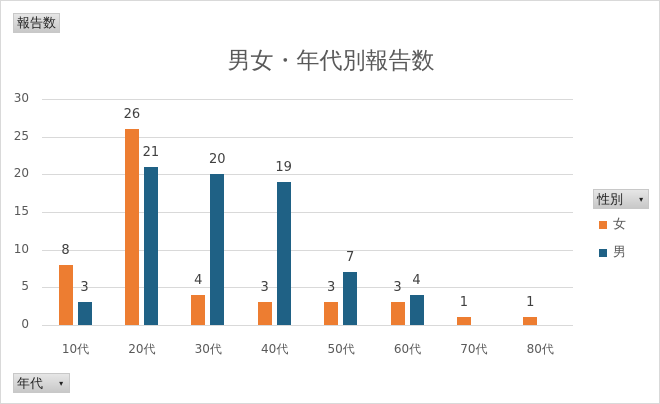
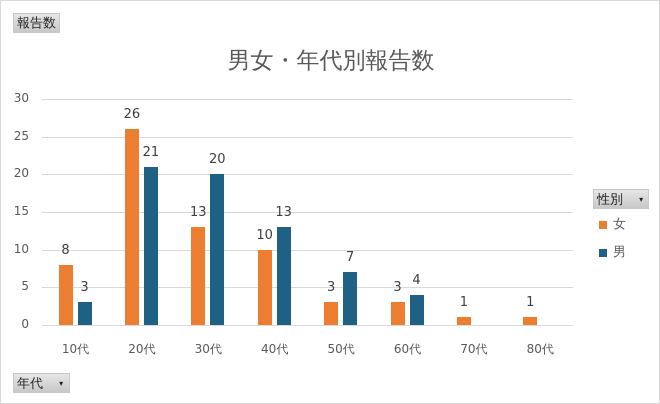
女/30代: 4 -> 13
女/40代: 3 -> 10
男/40代: 19 -> 13
